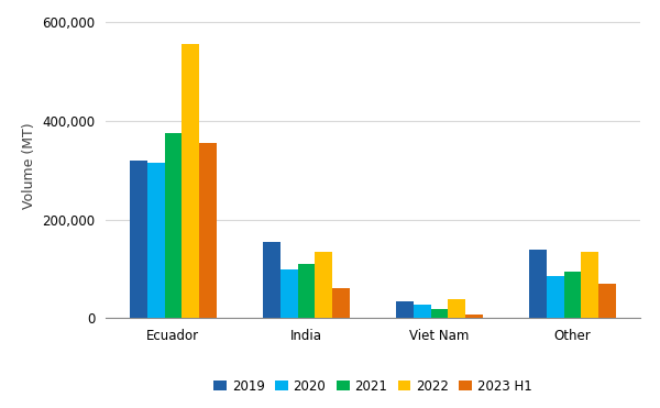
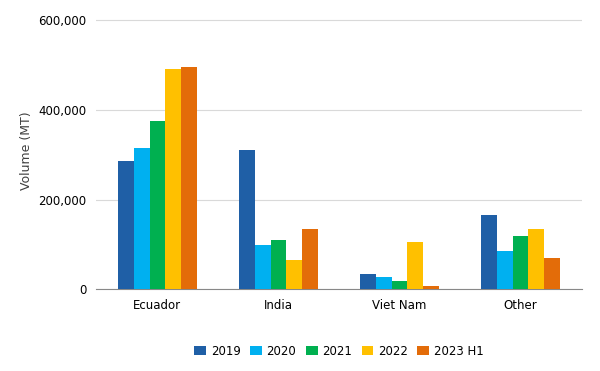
2019/Ecuador: 320,000 -> 285,000
2022/Ecuador: 555,000 -> 490,000
2023 H1/Ecuador: 355,000 -> 495,000
2019/India: 155,000 -> 310,000
2022/India: 135,000 -> 65,000
2023 H1/India: 62,000 -> 135,000
2022/Viet Nam: 38,000 -> 105,000
2019/Other: 140,000 -> 165,000
2021/Other: 95,000 -> 120,000
